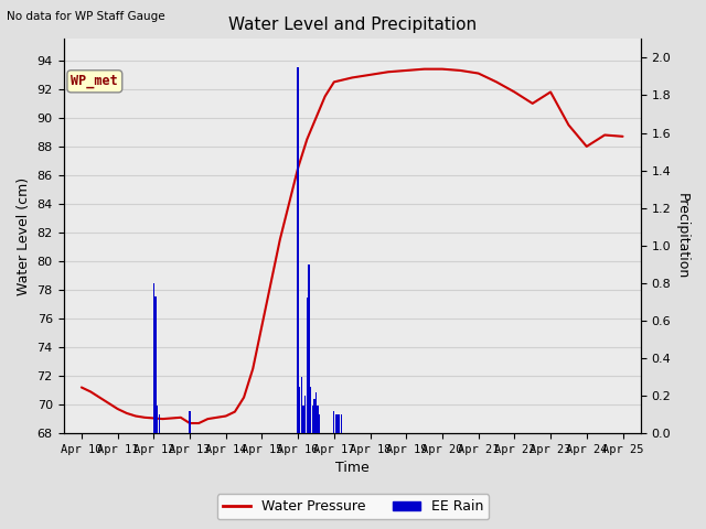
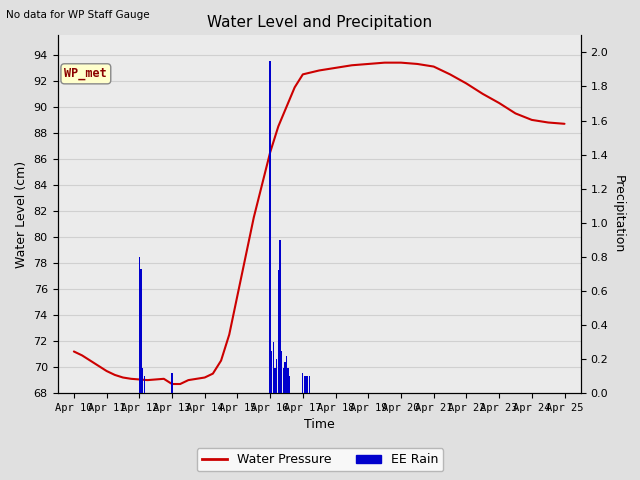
Water Pressure/Apr 23: 91.8 -> 90.3
Water Pressure/Apr 24: 88.0 -> 89.0
